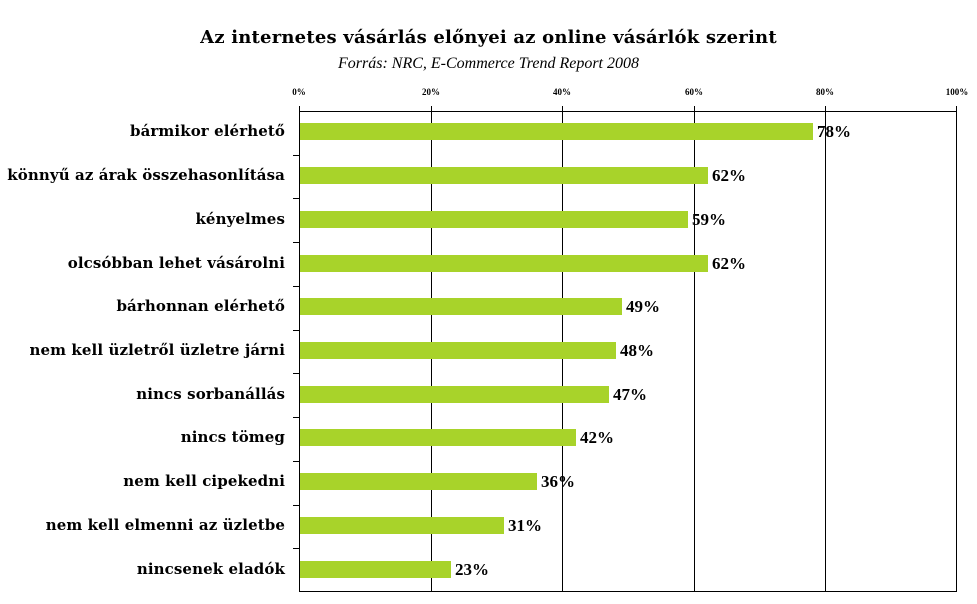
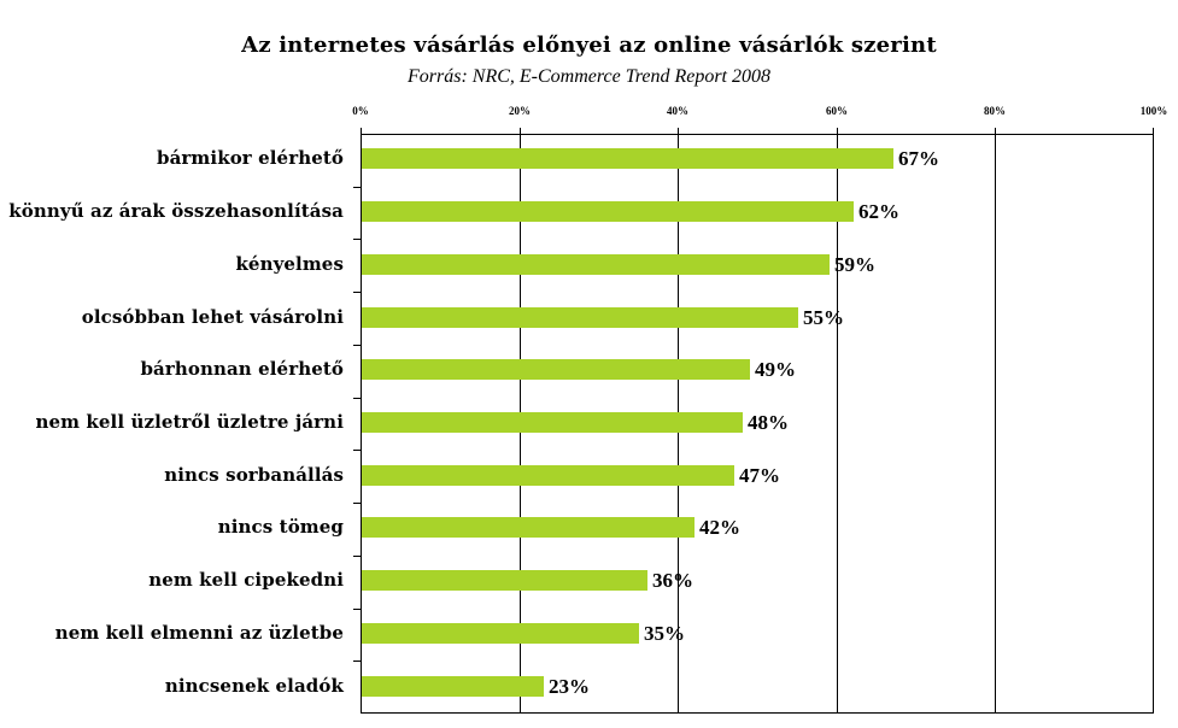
bármikor elérhető: 78% -> 67%
olcsóbban lehet vásárolni: 62% -> 55%
nem kell elmenni az üzletbe: 31% -> 35%
